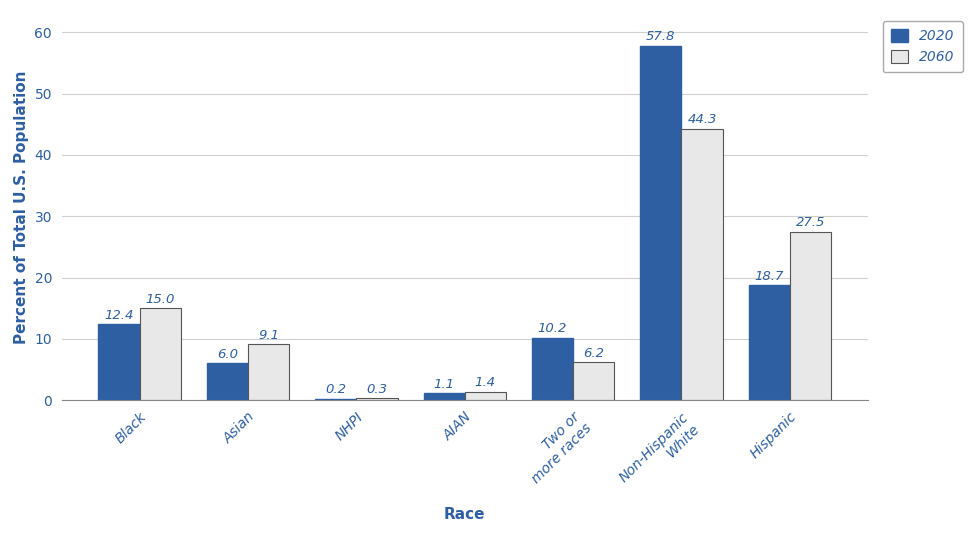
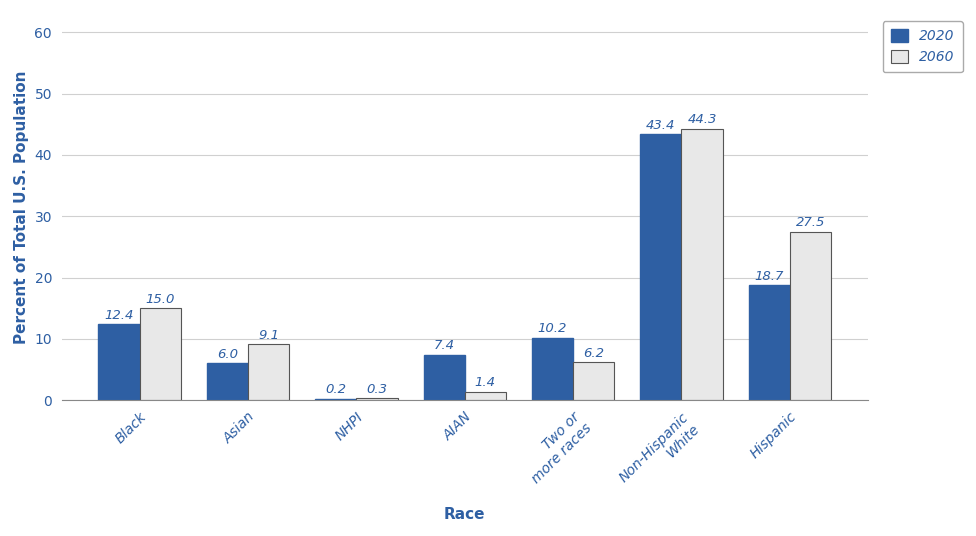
2020/AIAN: 1.1 -> 7.4
2020/Non-Hispanic White: 57.8 -> 43.4
